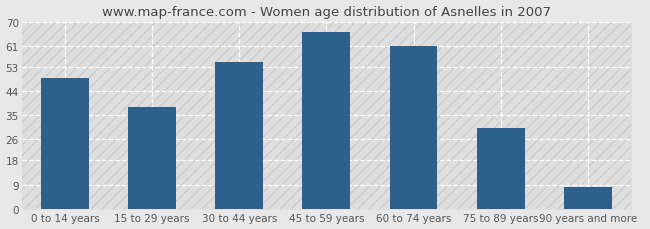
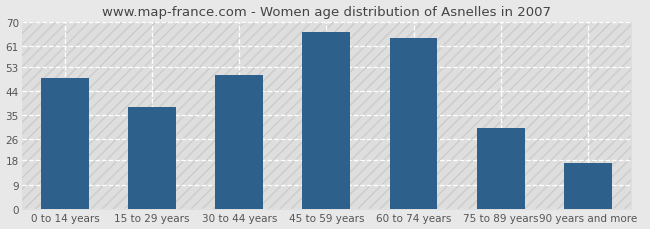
30 to 44 years: 55 -> 50
60 to 74 years: 61 -> 64
90 years and more: 8 -> 17
